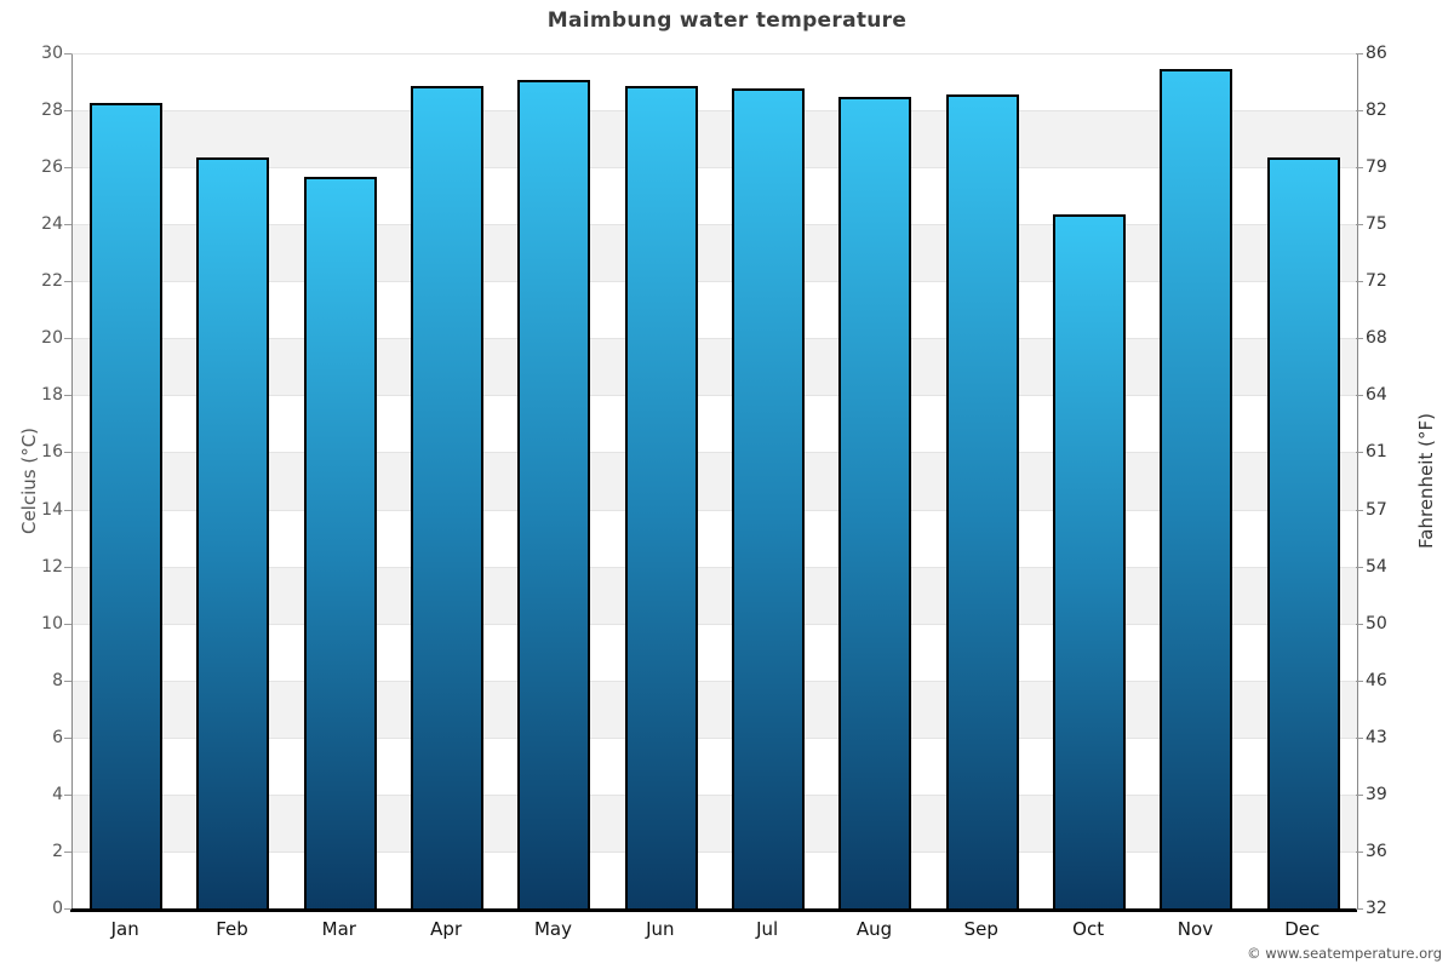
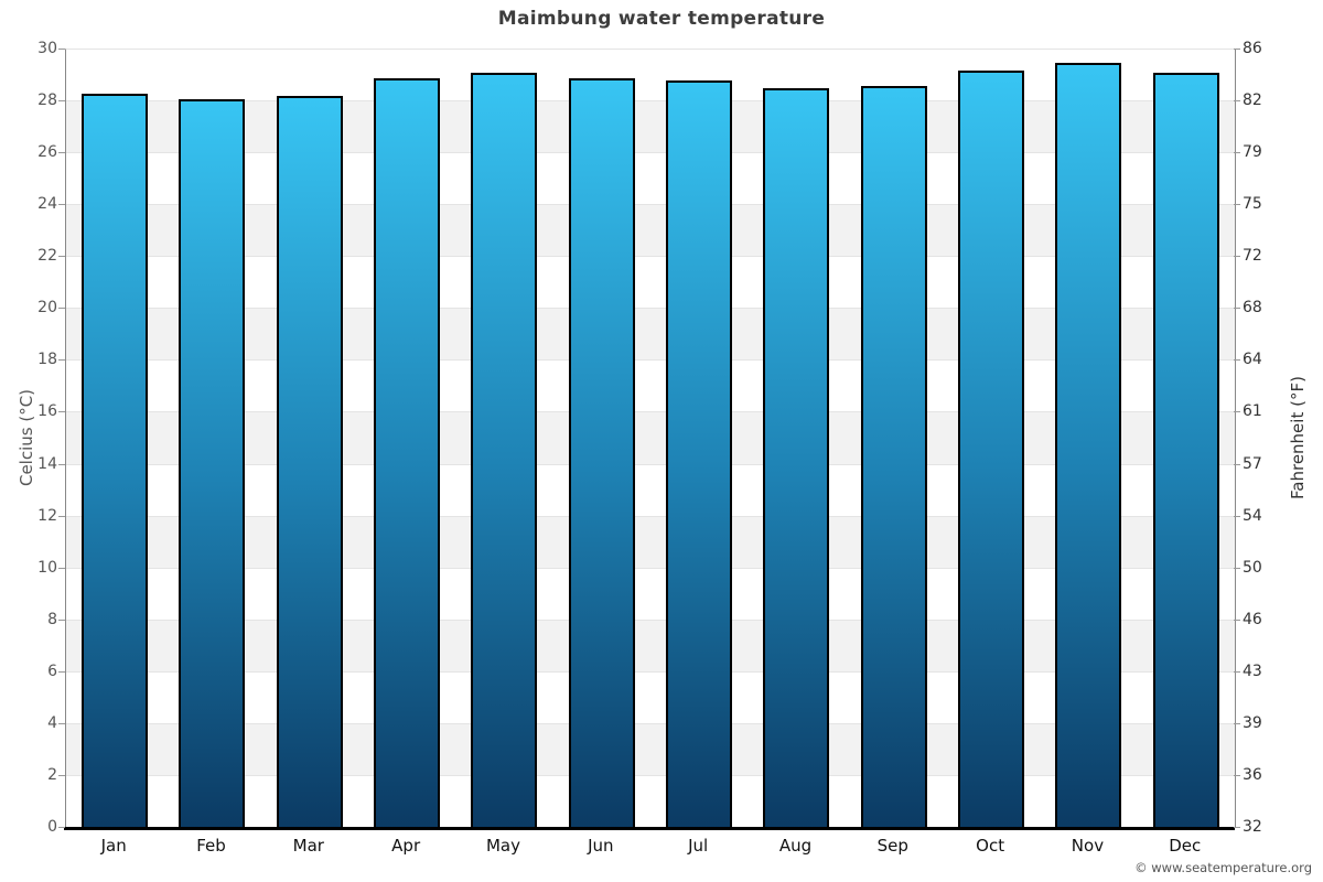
Feb: 26.4 -> 28.1
Mar: 25.7 -> 28.2
Oct: 24.4 -> 29.2
Dec: 26.4 -> 29.1
